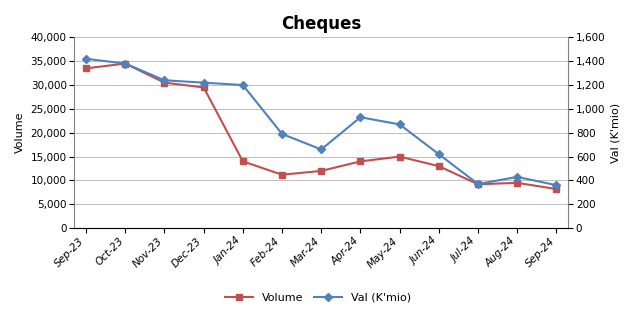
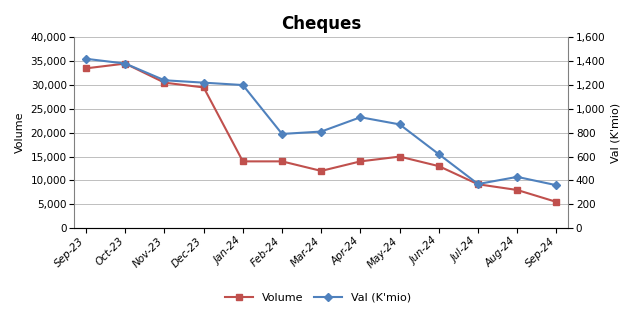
Volume/Feb-24: 11,200 -> 14,000
Val (K'mio)/Mar-24: 660 -> 810
Volume/Aug-24: 9,500 -> 8,000
Volume/Sep-24: 8,200 -> 5,500
